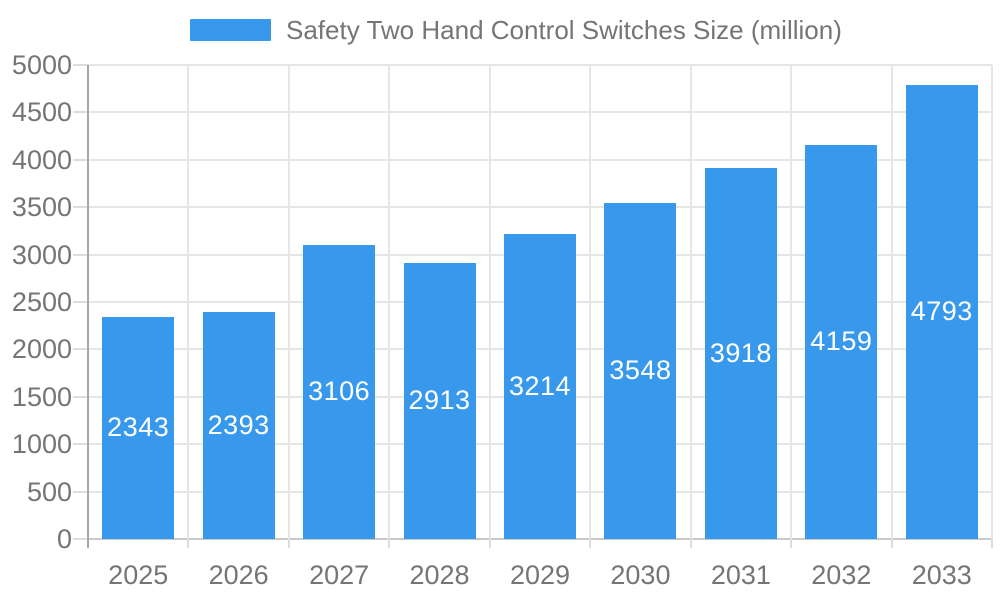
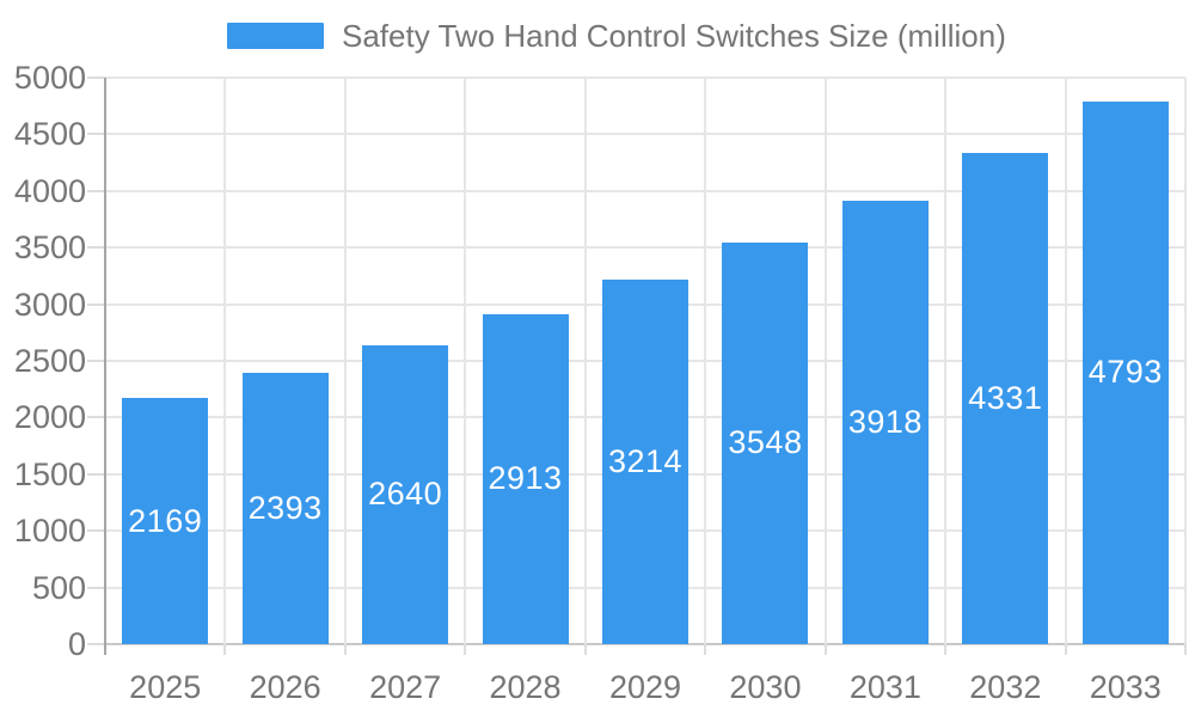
2025: 2343 -> 2169
2027: 3106 -> 2640
2032: 4159 -> 4331
